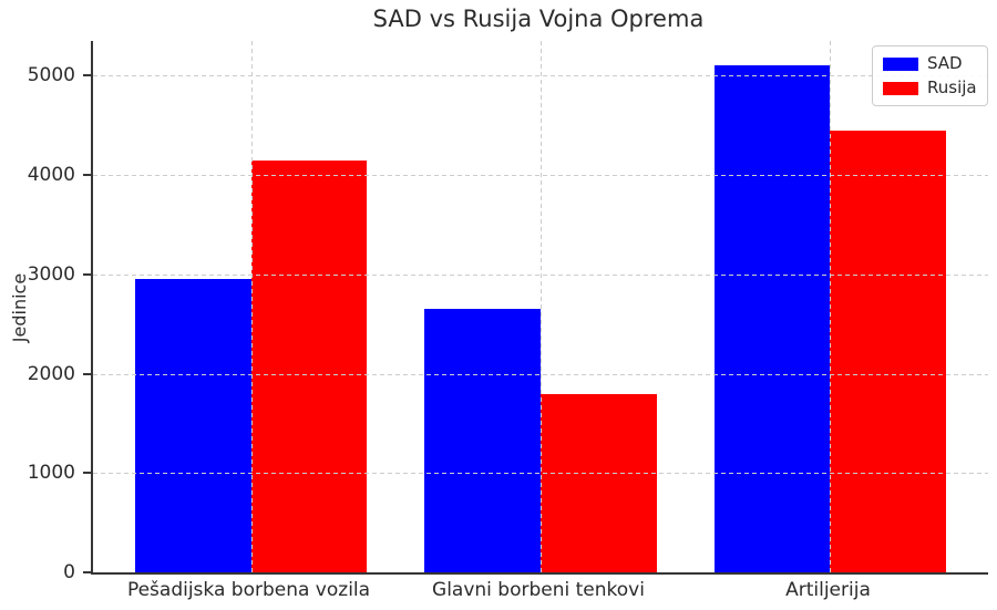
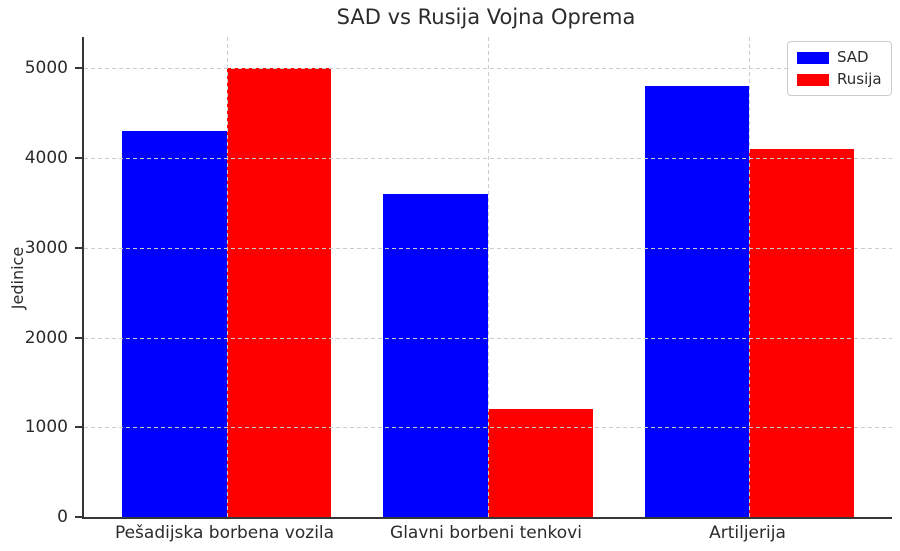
SAD/Pešadijska borbena vozila: 3000 -> 4300
Rusija/Pešadijska borbena vozila: 4200 -> 5000
SAD/Glavni borbeni tenkovi: 2600 -> 3600
Rusija/Glavni borbeni tenkovi: 1800 -> 1200
SAD/Artiljerija: 5100 -> 4800
Rusija/Artiljerija: 4400 -> 4100
